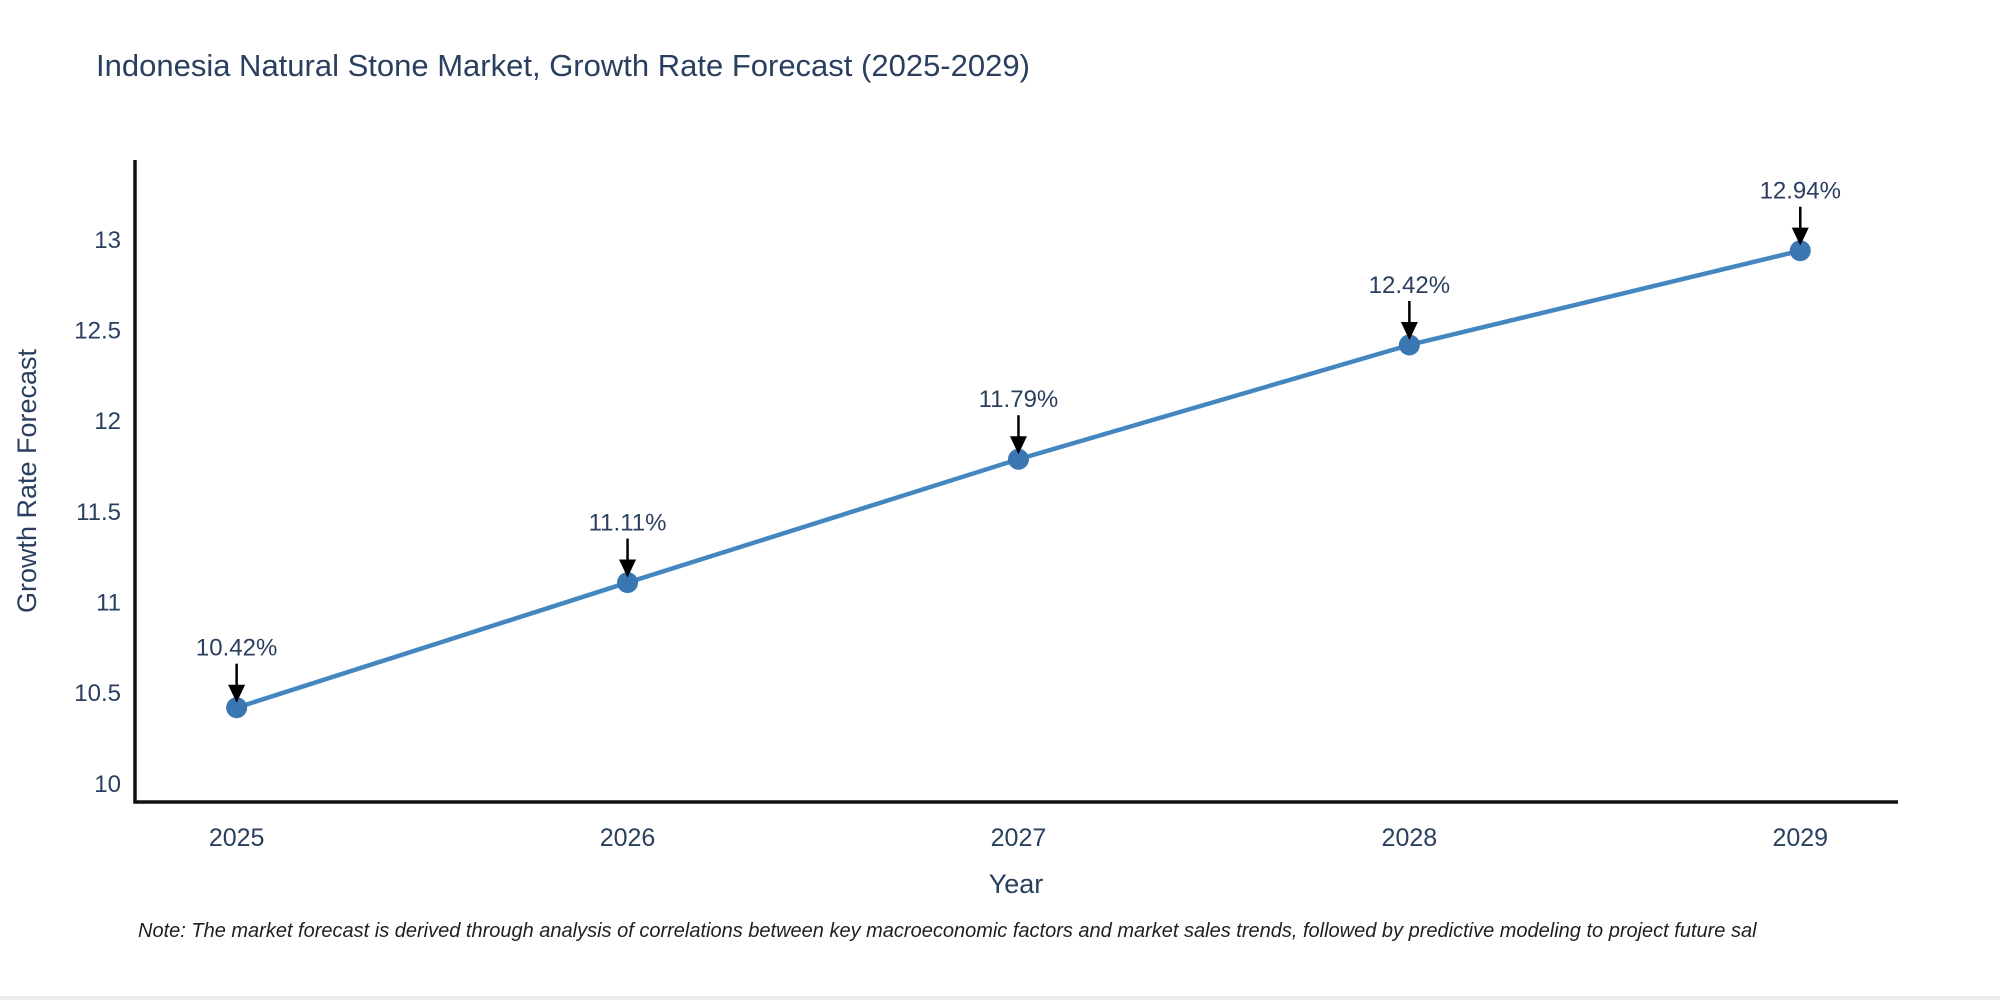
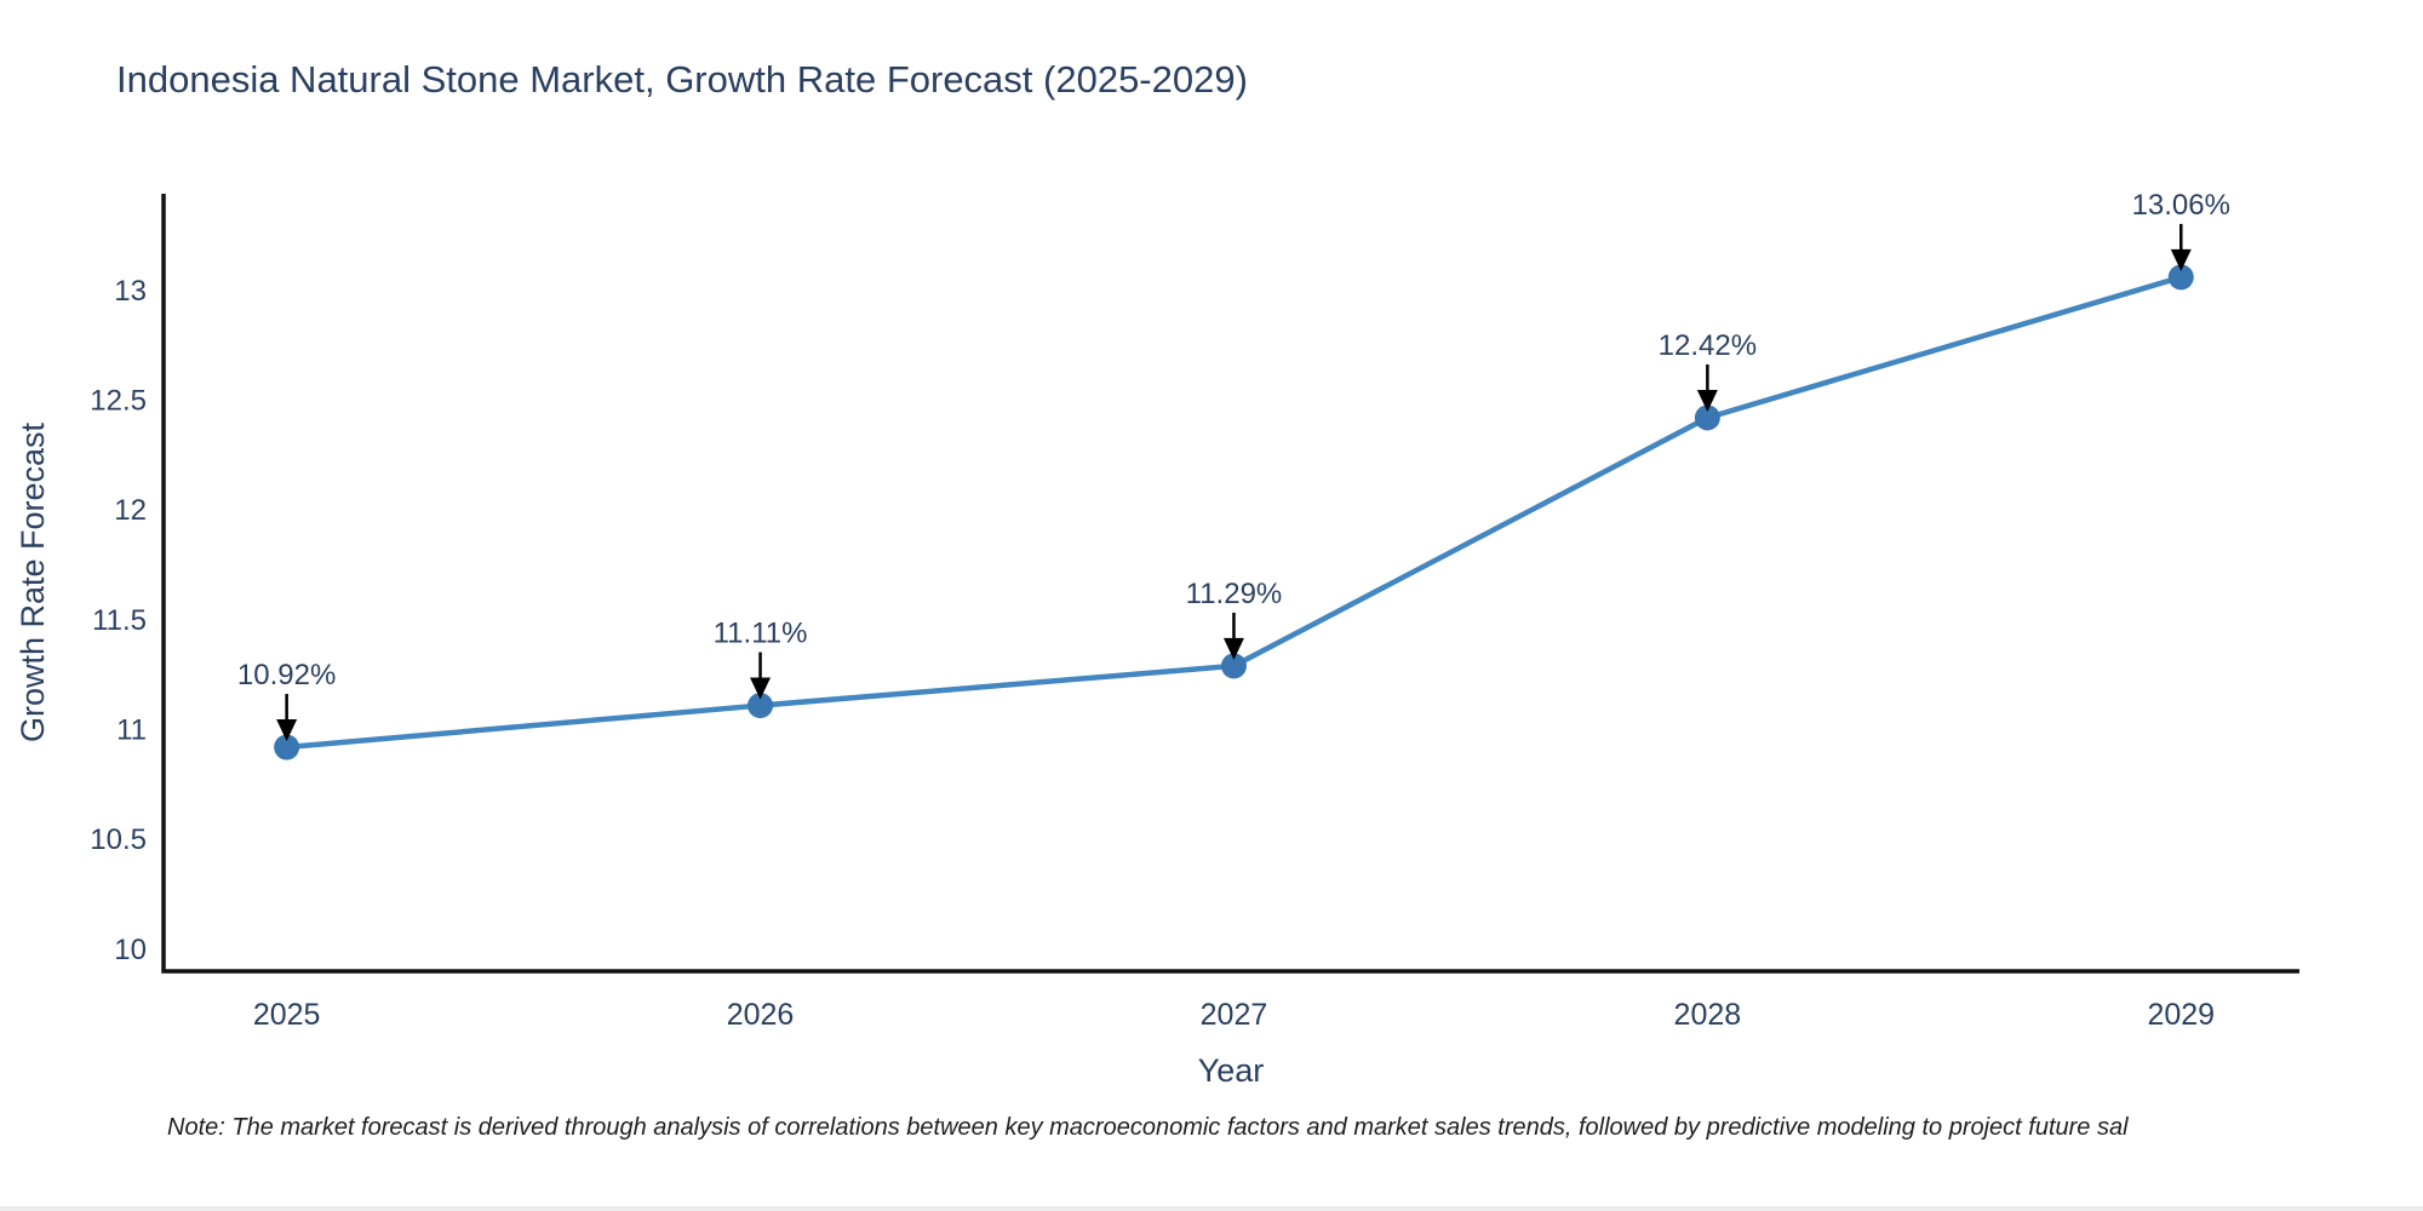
2025: 10.42% -> 10.92%
2027: 11.79% -> 11.29%
2029: 12.94% -> 13.06%
